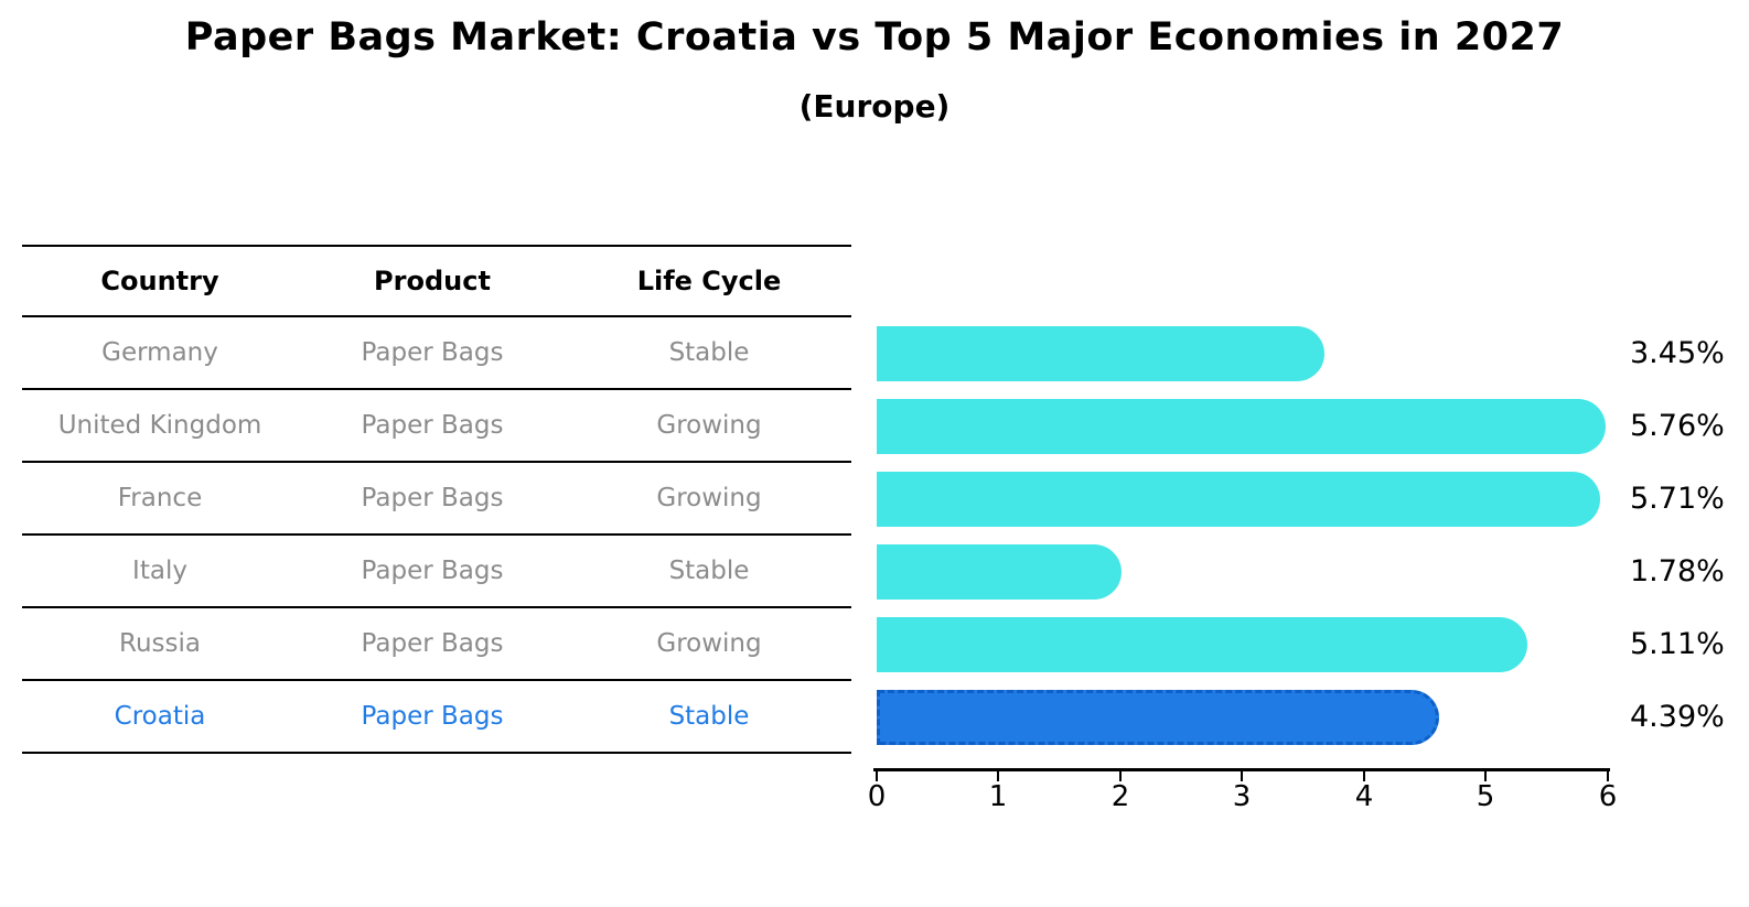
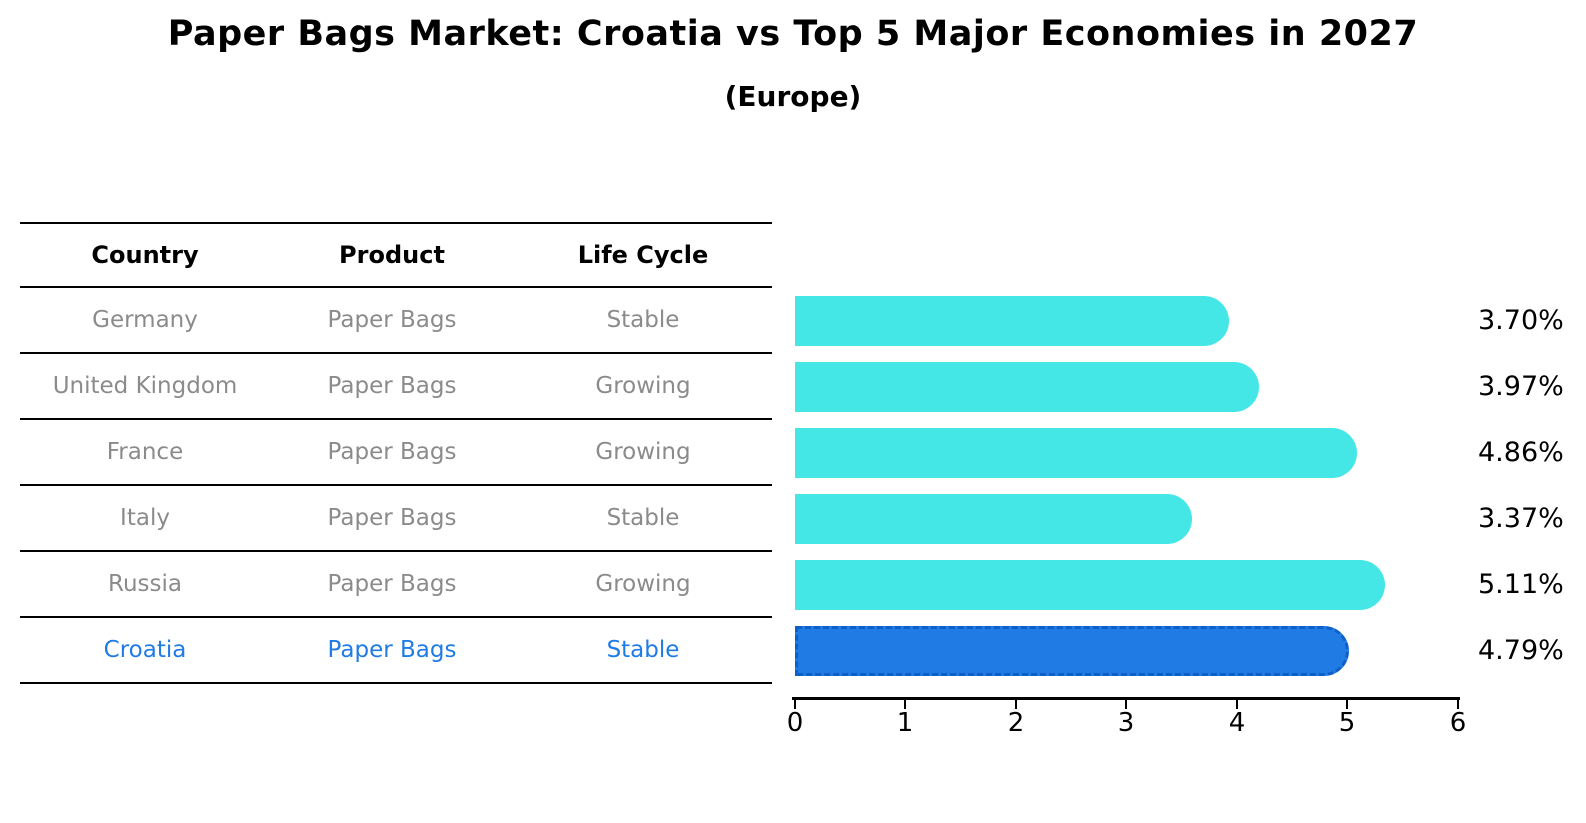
Germany: 3.45% -> 3.70%
United Kingdom: 5.76% -> 3.97%
France: 5.71% -> 4.86%
Italy: 1.78% -> 3.37%
Croatia: 4.39% -> 4.79%
